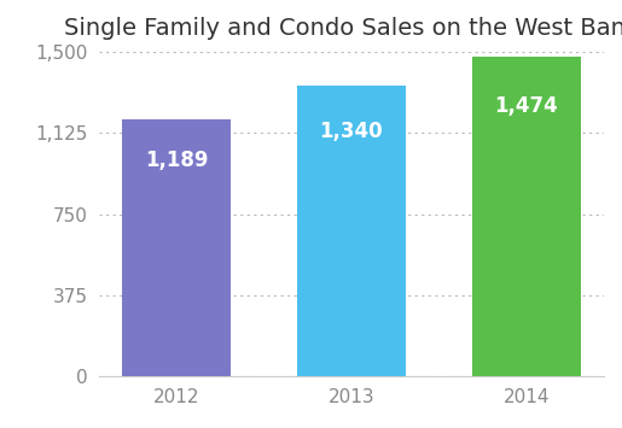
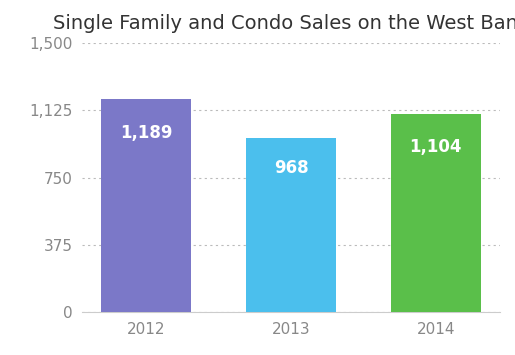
2013: 1,340 -> 968
2014: 1,474 -> 1,104
